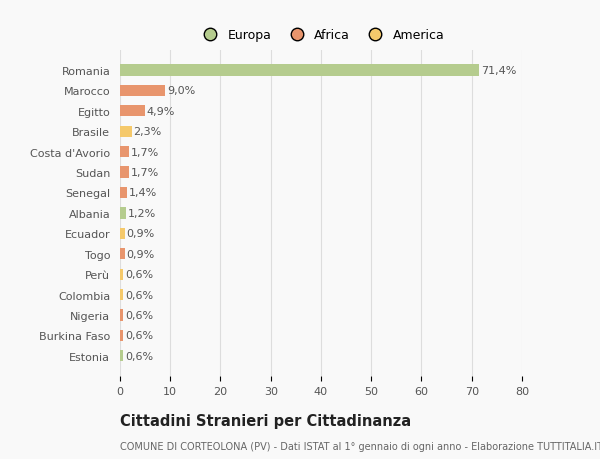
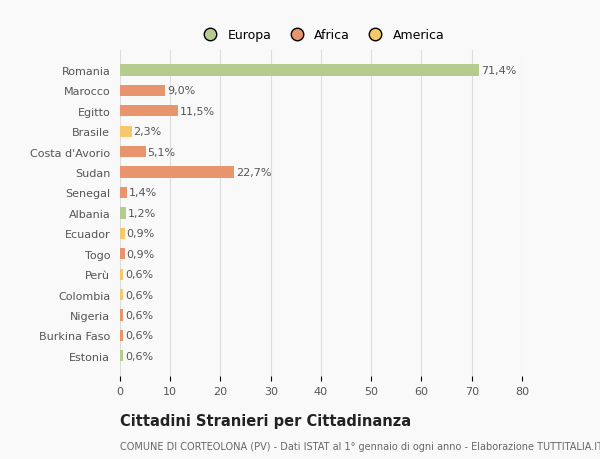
Egitto: 4,9% -> 11,5%
Costa d'Avorio: 1,7% -> 5,1%
Sudan: 1,7% -> 22,7%
